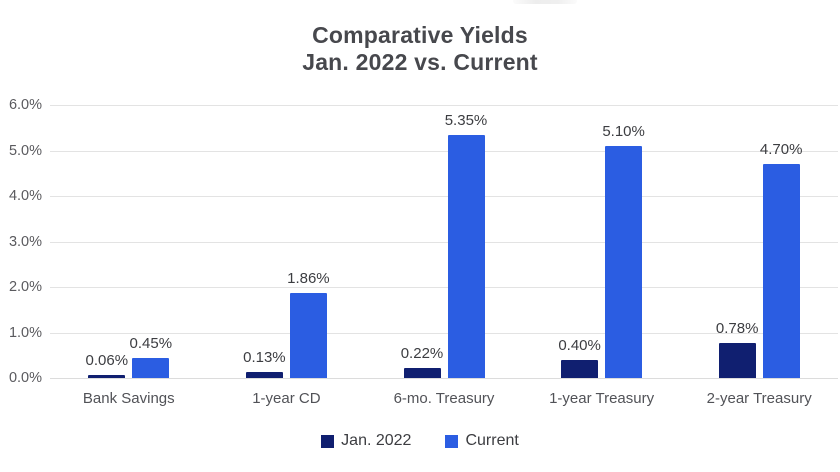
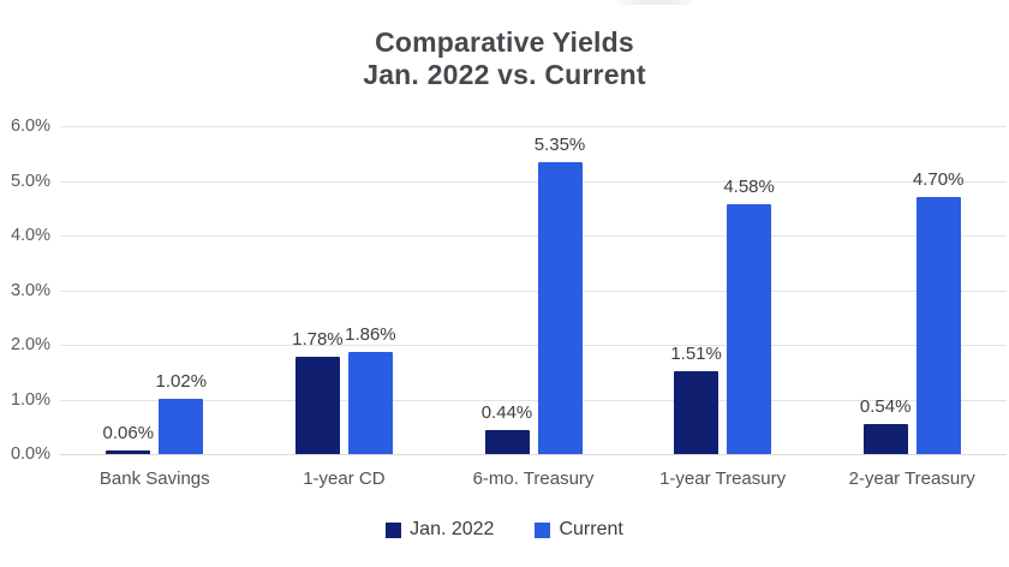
Current/Bank Savings: 0.45% -> 1.02%
Jan. 2022/1-year CD: 0.13% -> 1.78%
Jan. 2022/6-mo. Treasury: 0.22% -> 0.44%
Jan. 2022/1-year Treasury: 0.40% -> 1.51%
Current/1-year Treasury: 5.10% -> 4.58%
Jan. 2022/2-year Treasury: 0.78% -> 0.54%
